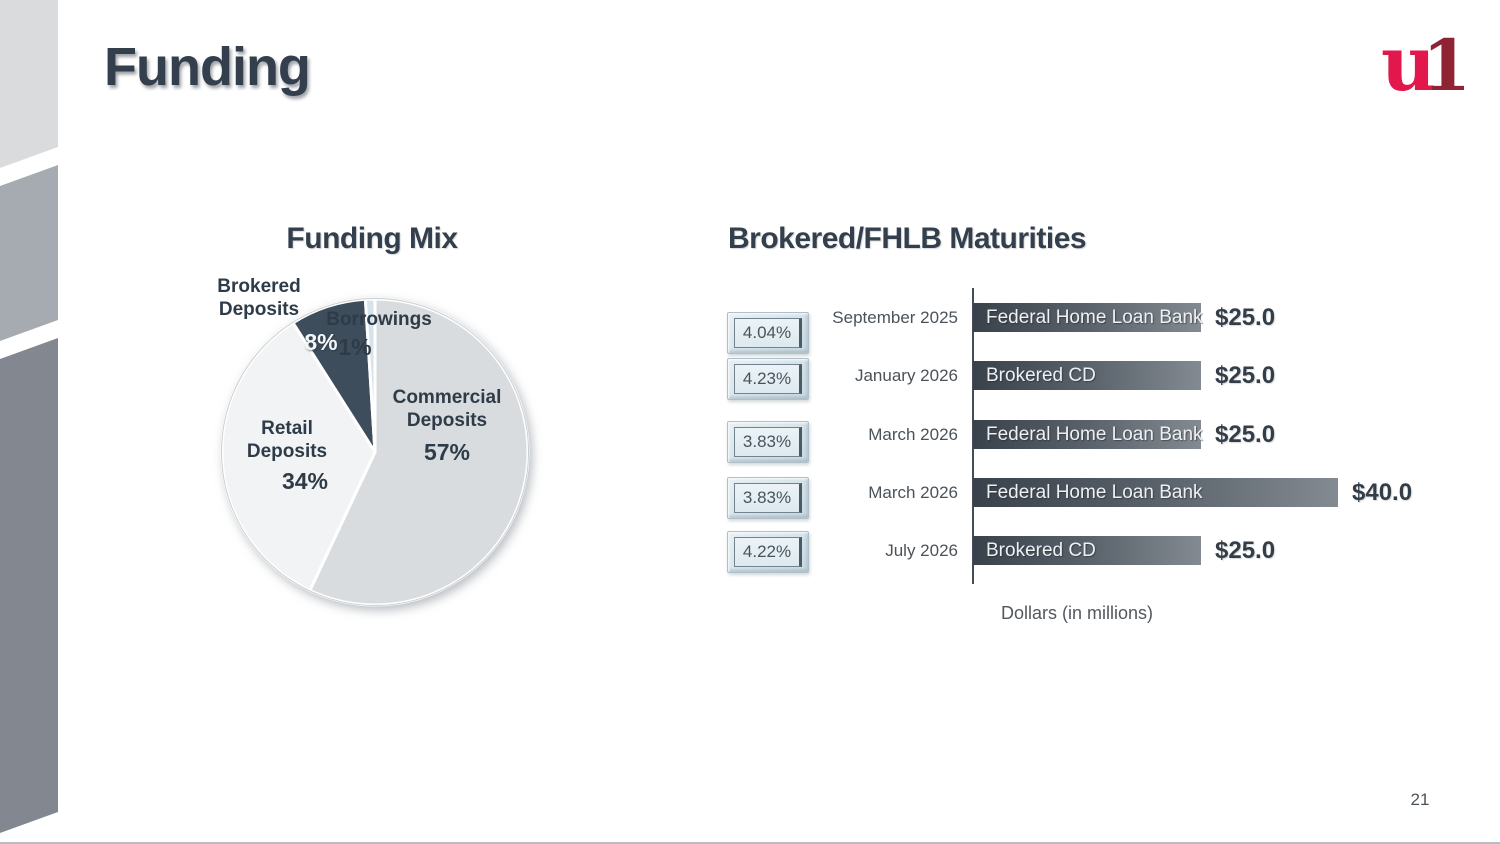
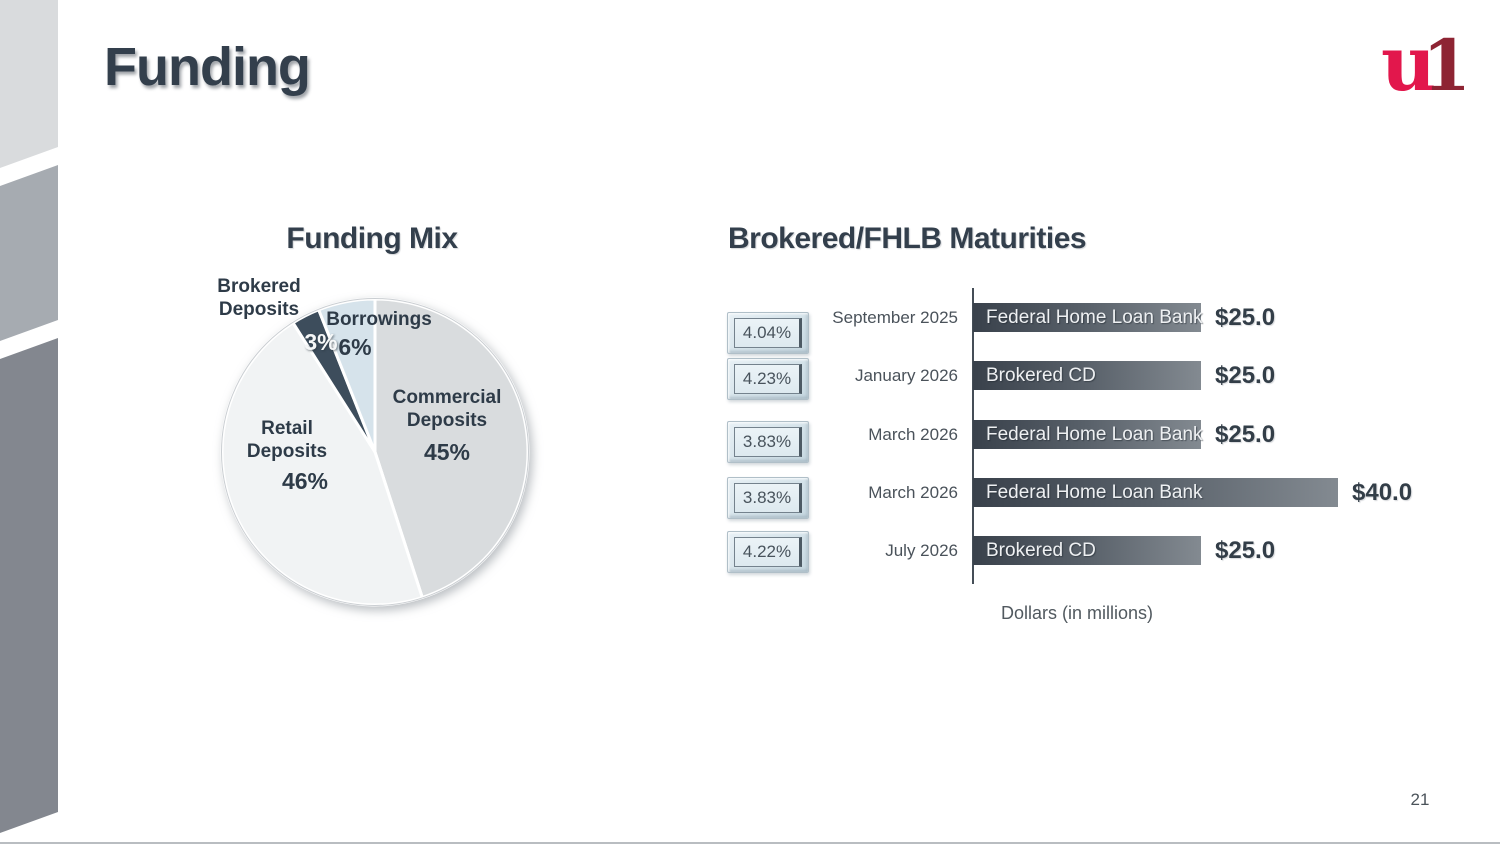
Funding Mix/Commercial Deposits: 57% -> 45%
Funding Mix/Retail Deposits: 34% -> 46%
Funding Mix/Brokered Deposits: 8% -> 3%
Funding Mix/Borrowings: 1% -> 6%
